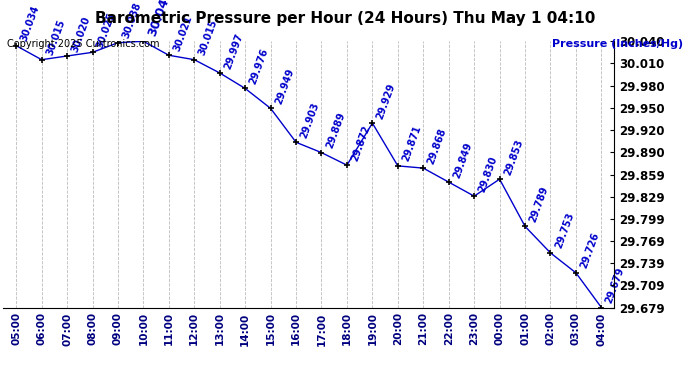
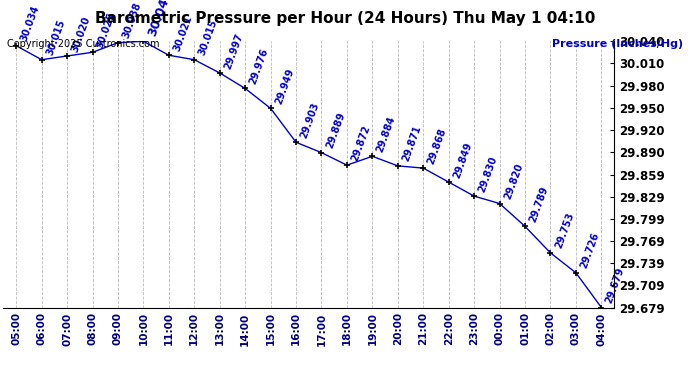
19:00: 29.929 -> 29.884
00:00: 29.853 -> 29.820
